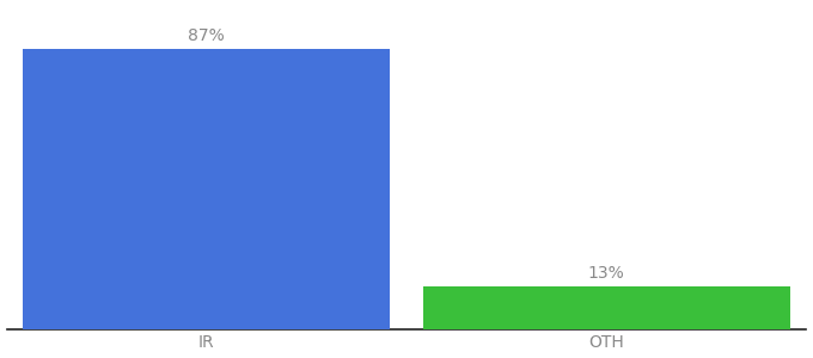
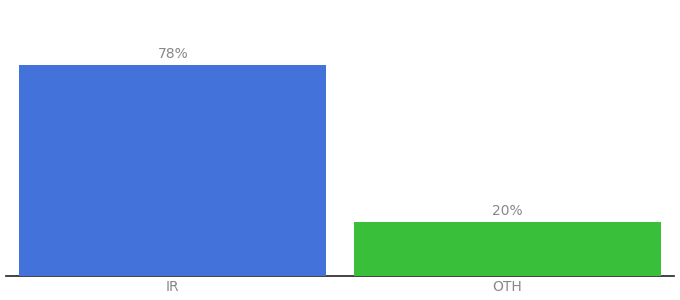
IR: 87% -> 78%
OTH: 13% -> 20%
